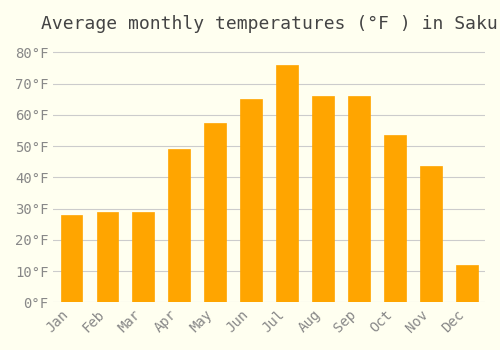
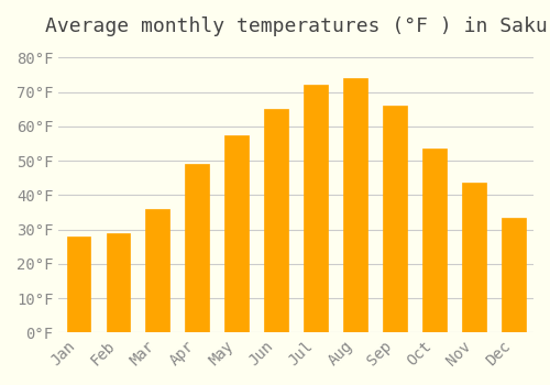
Mar: 29.0°F -> 36.0°F
Jul: 76.0°F -> 72.0°F
Aug: 66.0°F -> 74.0°F
Dec: 12.0°F -> 33.5°F
